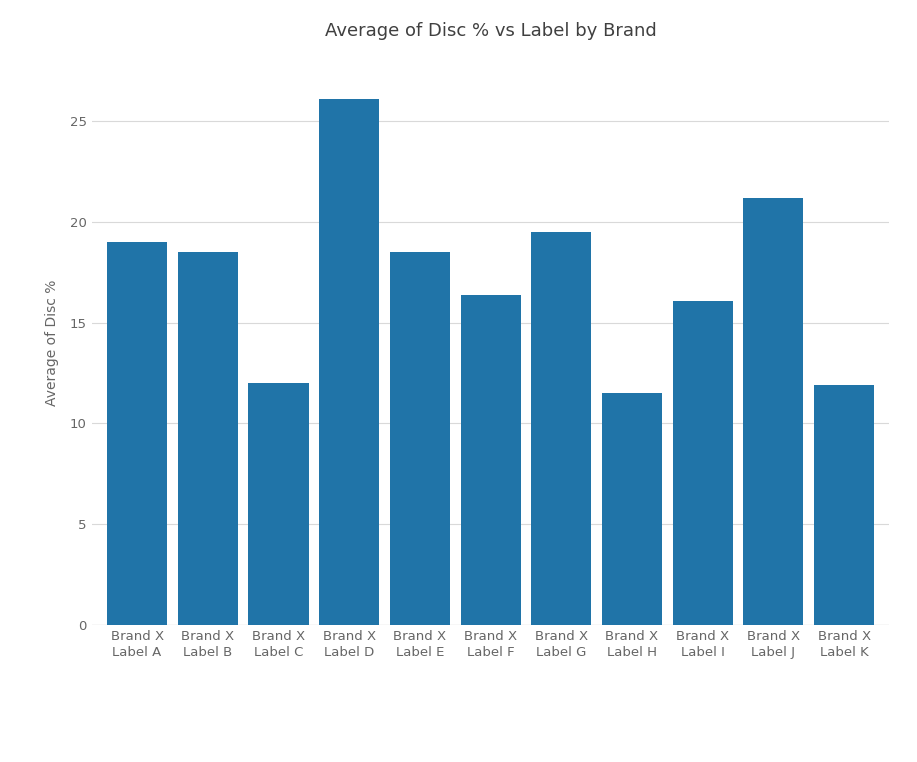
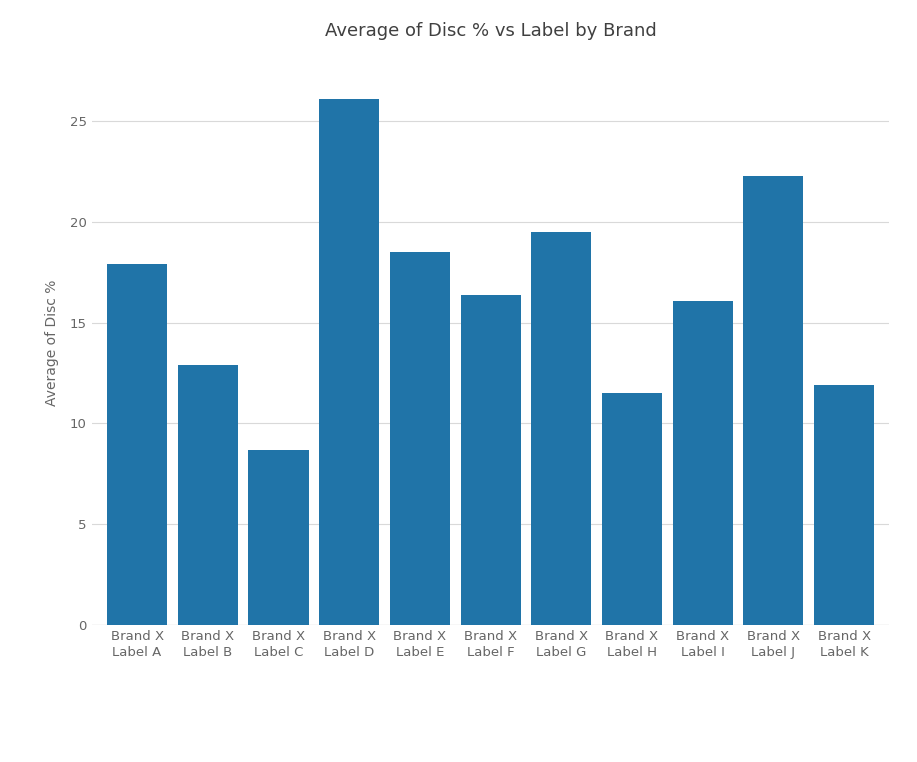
Brand X Label A: 19.0 -> 17.9
Brand X Label B: 18.5 -> 12.9
Brand X Label C: 12.0 -> 8.7
Brand X Label J: 21.2 -> 22.3
